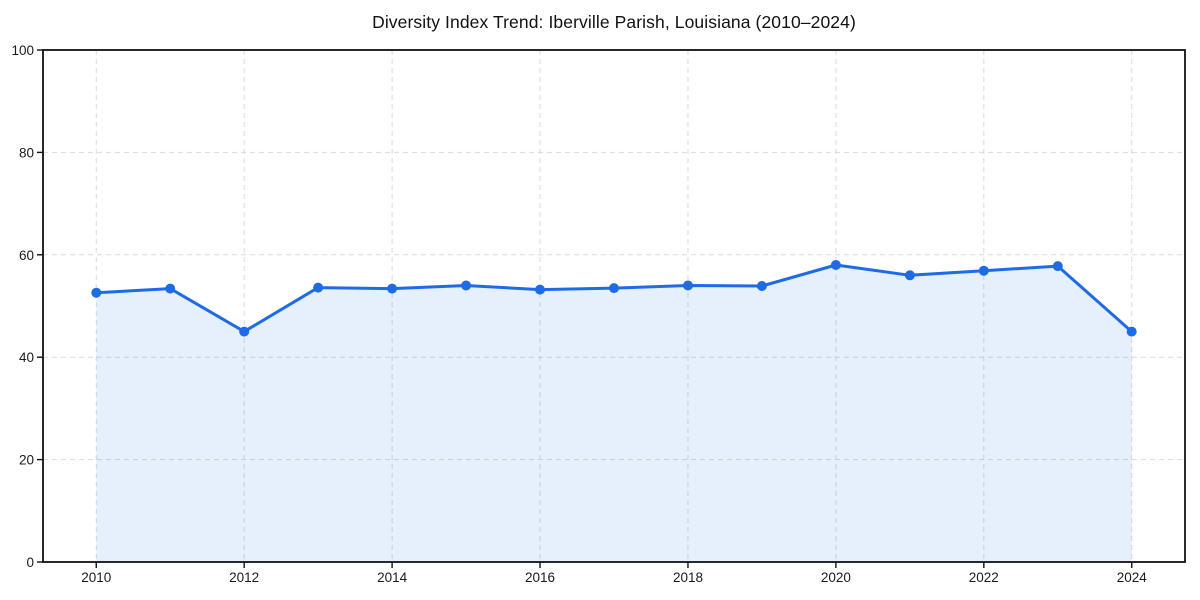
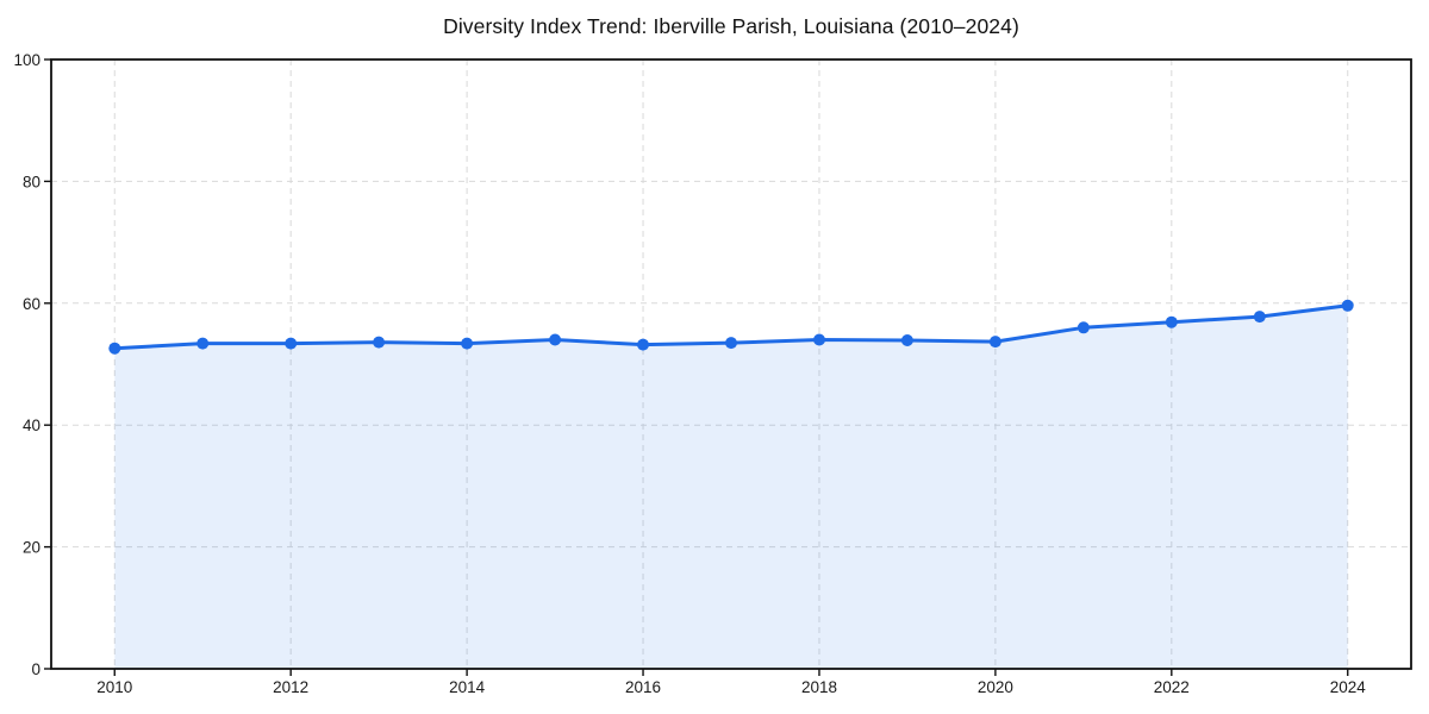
2012: 45 -> 53
2020: 58 -> 54
2024: 45 -> 60
